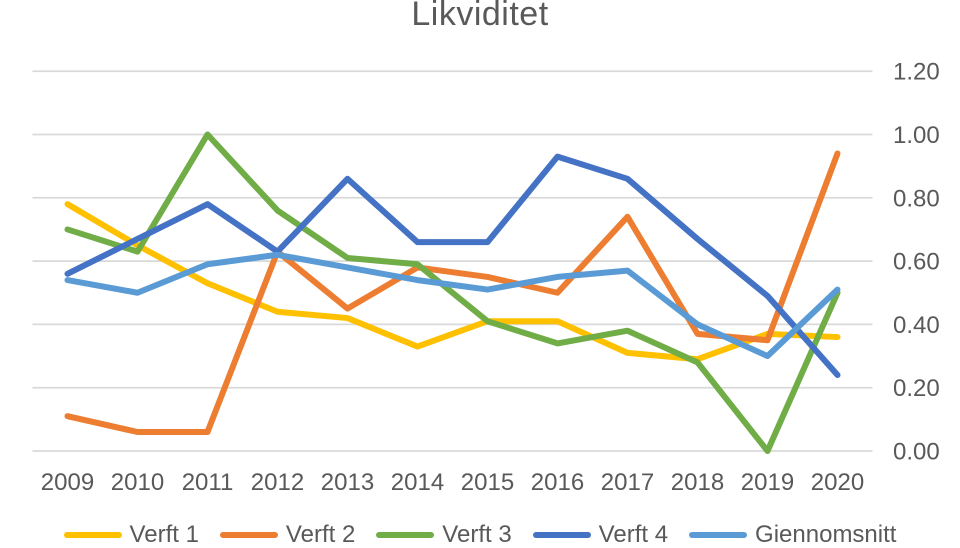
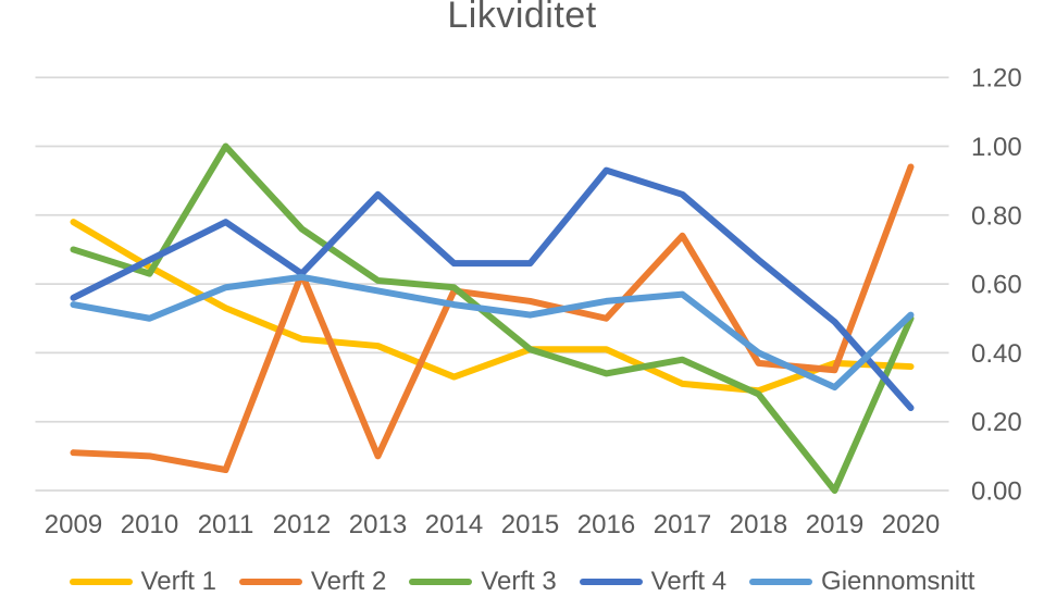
Verft 2/2010: 0.06 -> 0.10
Verft 2/2013: 0.45 -> 0.10
